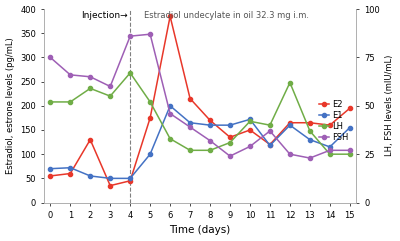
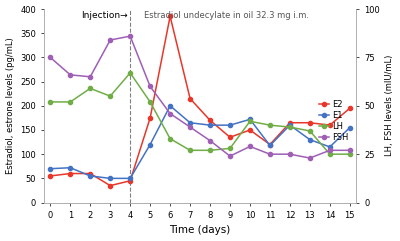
E2/2: 130 -> 60
FSH/3: 60 -> 84
E1/5: 100 -> 120
FSH/5: 87 -> 60
LH/9: 31 -> 28
FSH/11: 37 -> 25
LH/12: 62 -> 39
